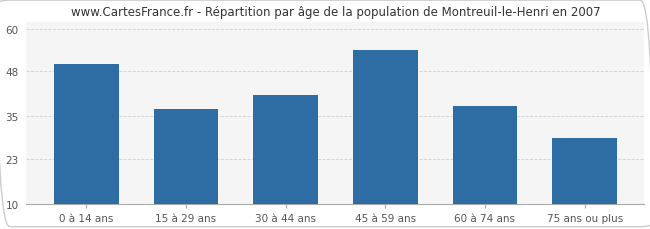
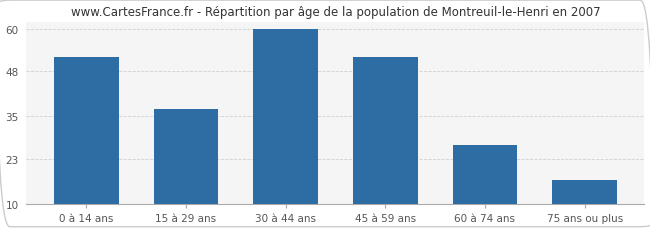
0 à 14 ans: 50 -> 52
30 à 44 ans: 41 -> 60
45 à 59 ans: 54 -> 52
60 à 74 ans: 38 -> 27
75 ans ou plus: 29 -> 17
